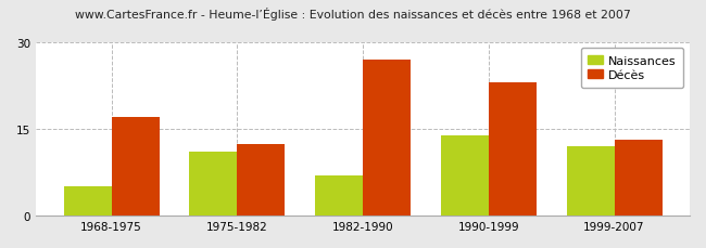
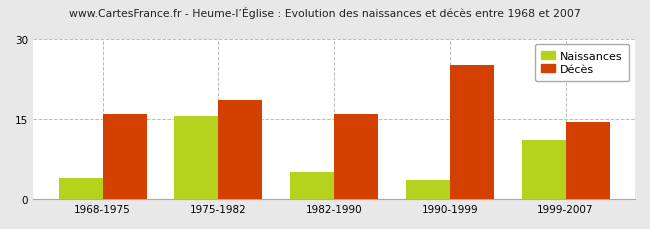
Naissances/1968-1975: 5.0 -> 4.0
Décès/1968-1975: 17.0 -> 16.0
Naissances/1975-1982: 11.0 -> 15.5
Décès/1975-1982: 12.4 -> 18.5
Naissances/1982-1990: 7.0 -> 5.0
Décès/1982-1990: 27.0 -> 16.0
Naissances/1990-1999: 13.8 -> 3.5
Décès/1990-1999: 23.0 -> 25.0
Naissances/1999-2007: 12.0 -> 11.0
Décès/1999-2007: 13.2 -> 14.5
